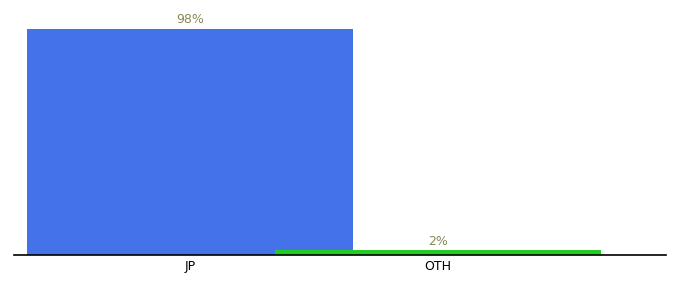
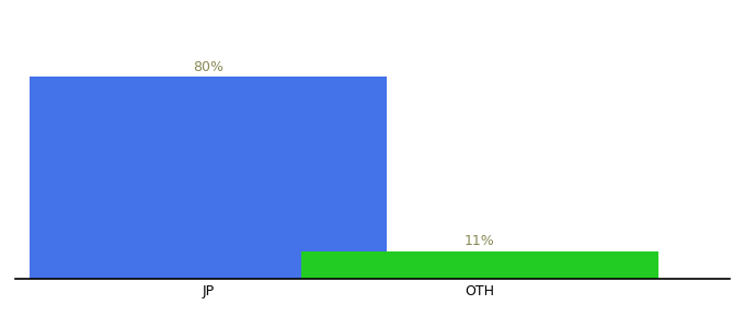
JP: 98% -> 80%
OTH: 2% -> 11%
